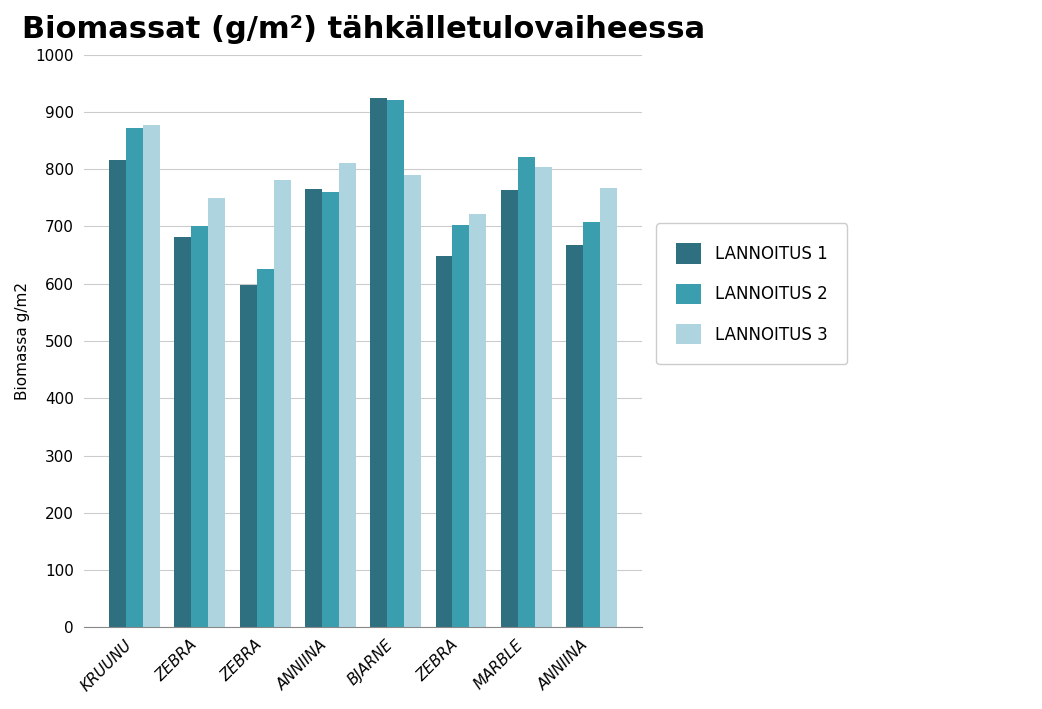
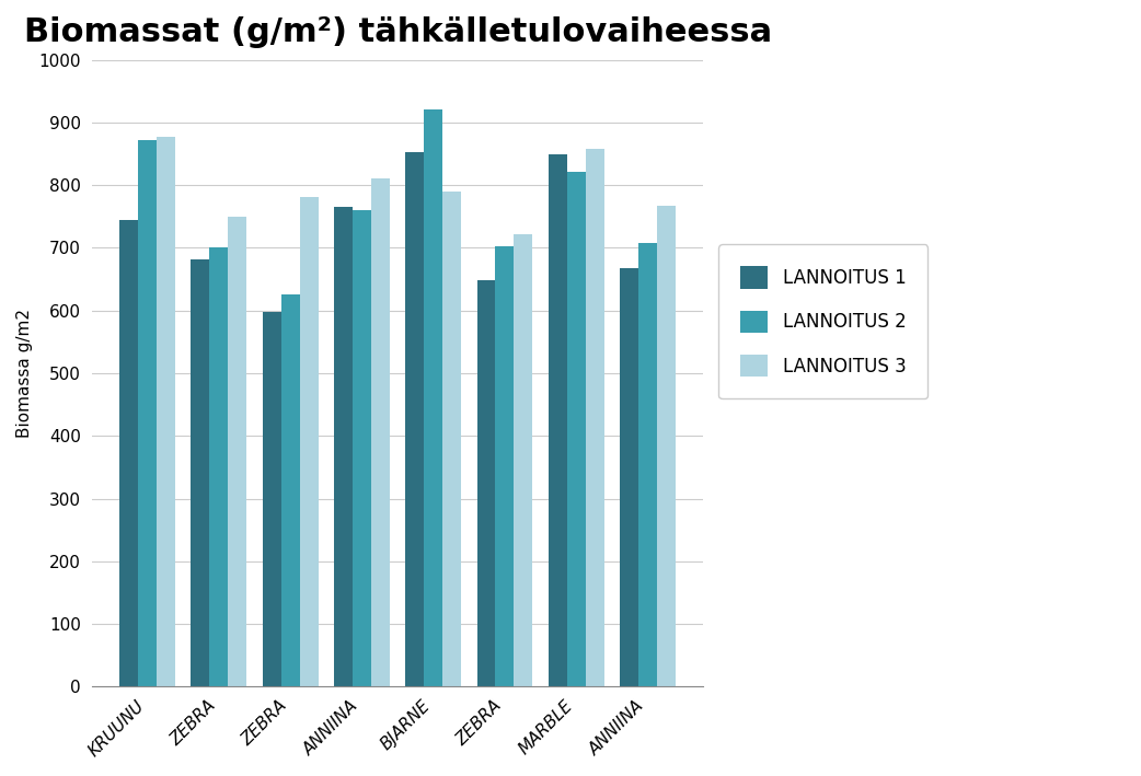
LANNOITUS 1/KRUUNU: 816 -> 745
LANNOITUS 1/BJARNE: 924 -> 852
LANNOITUS 1/MARBLE: 764 -> 850
LANNOITUS 3/MARBLE: 804 -> 858
